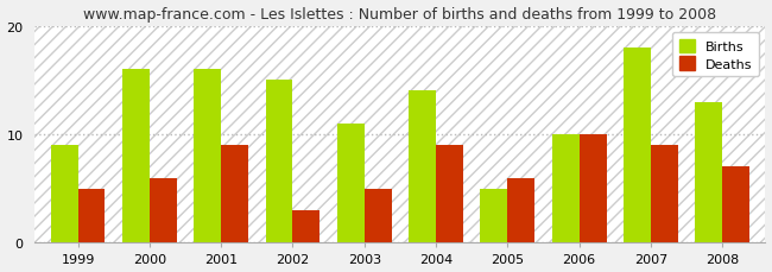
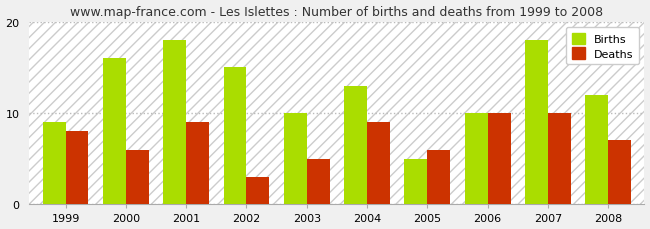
Deaths/1999: 5 -> 8
Births/2001: 16 -> 18
Births/2003: 11 -> 10
Births/2004: 14 -> 13
Deaths/2007: 9 -> 10
Births/2008: 13 -> 12
